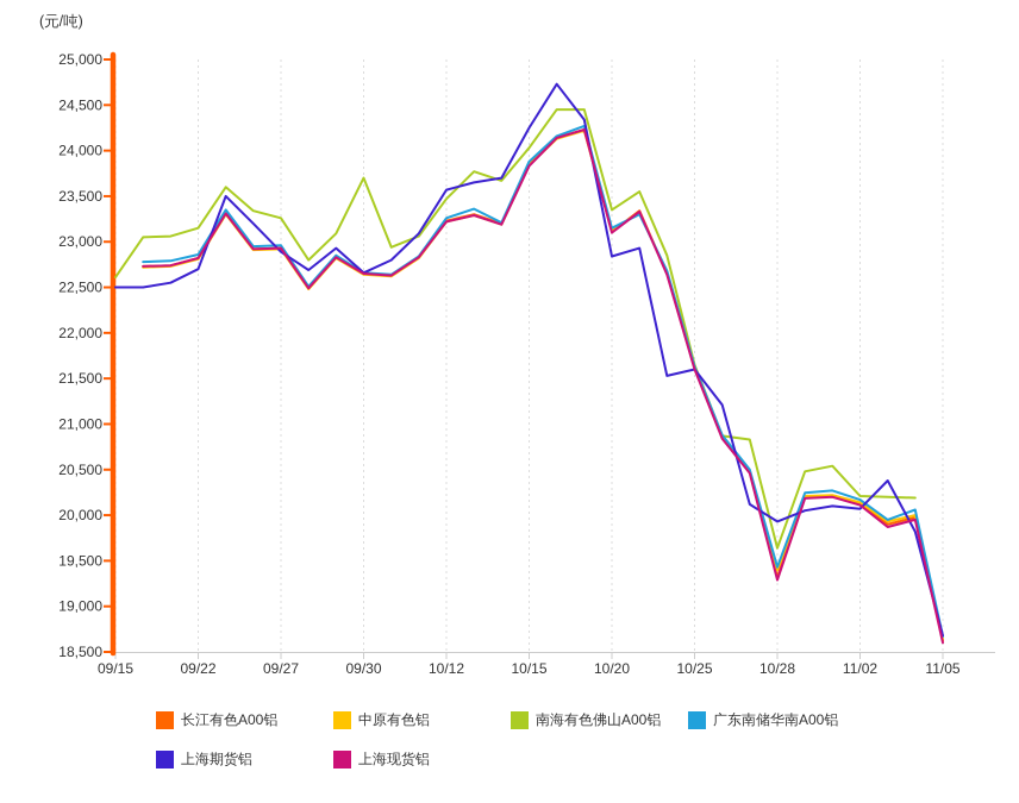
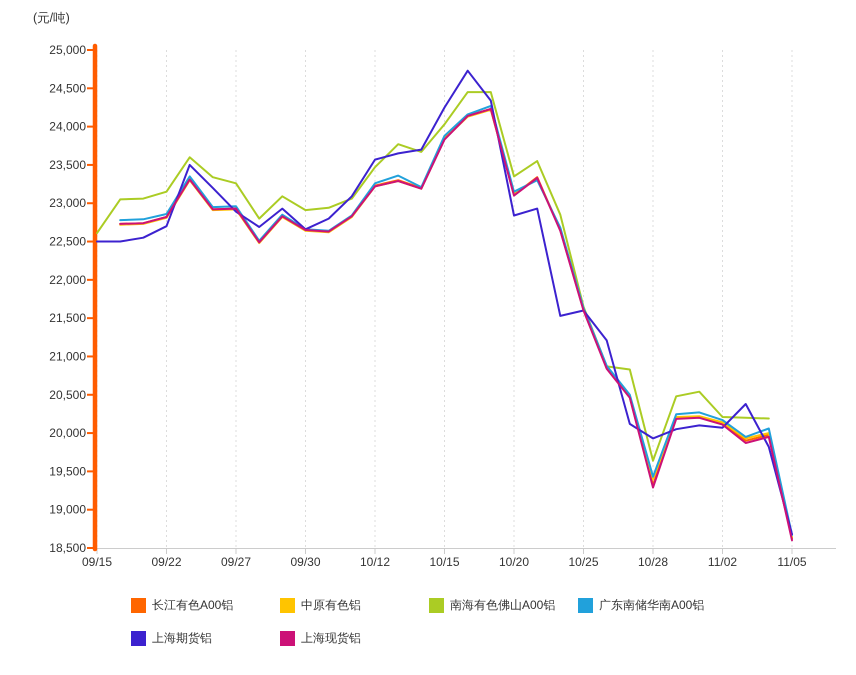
南海有色佛山A00铝/09/30: 23700 -> 22900
